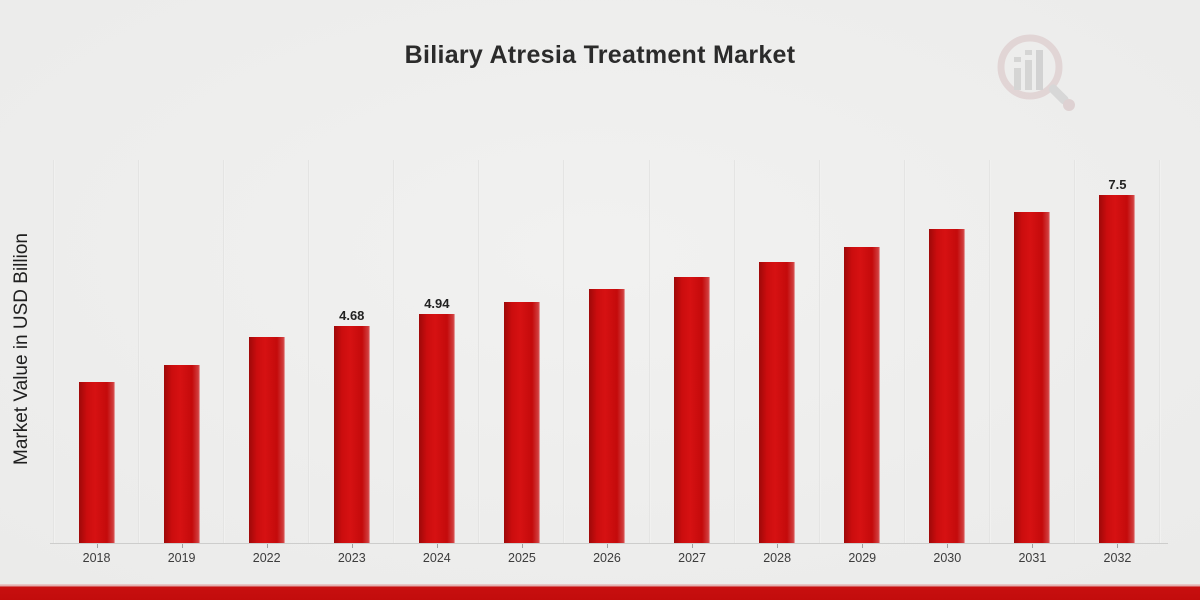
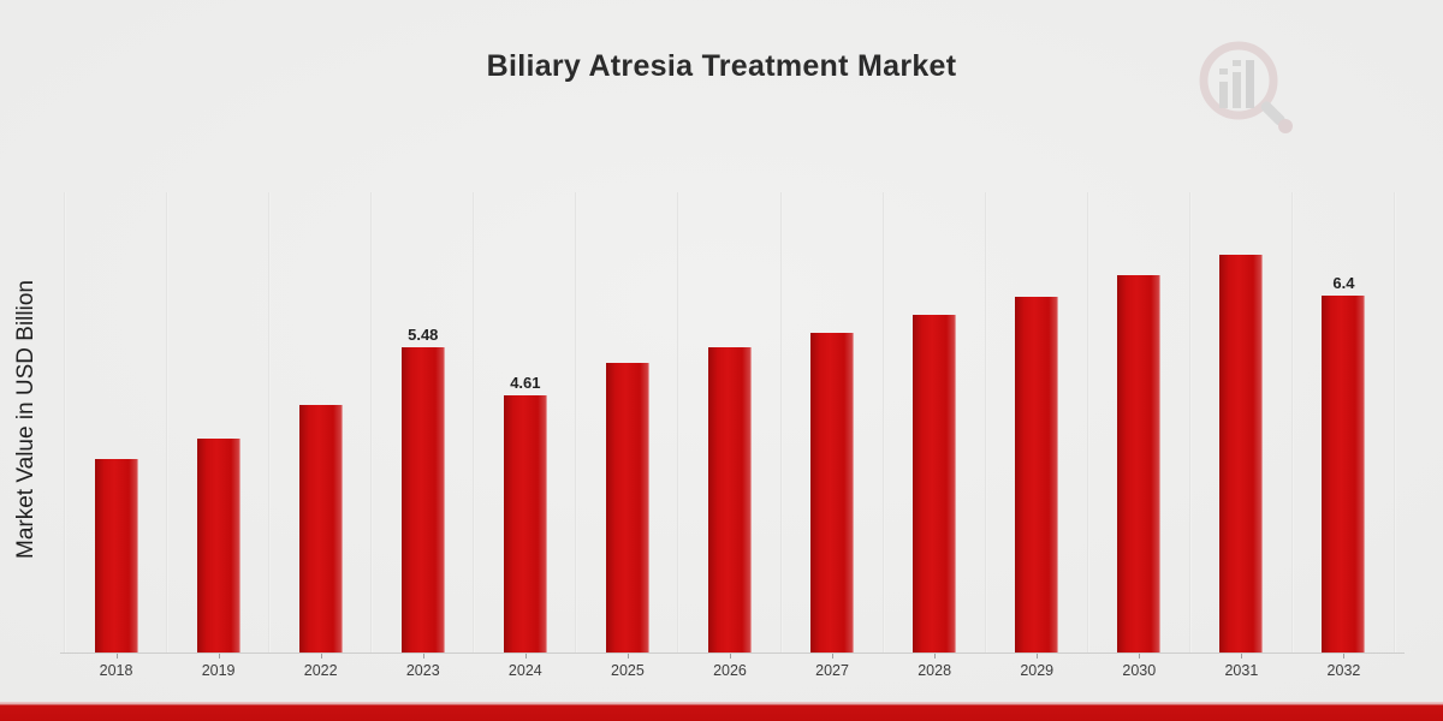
2023: 4.68 -> 5.48
2024: 4.94 -> 4.61
2032: 7.5 -> 6.4
